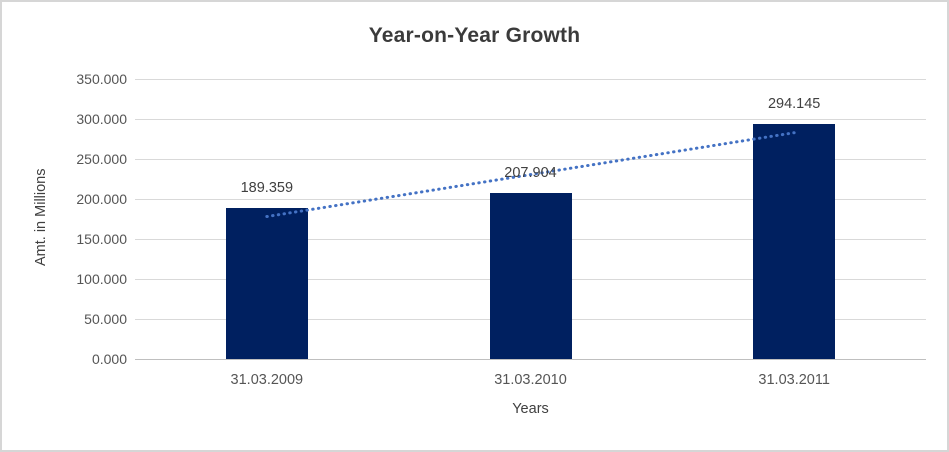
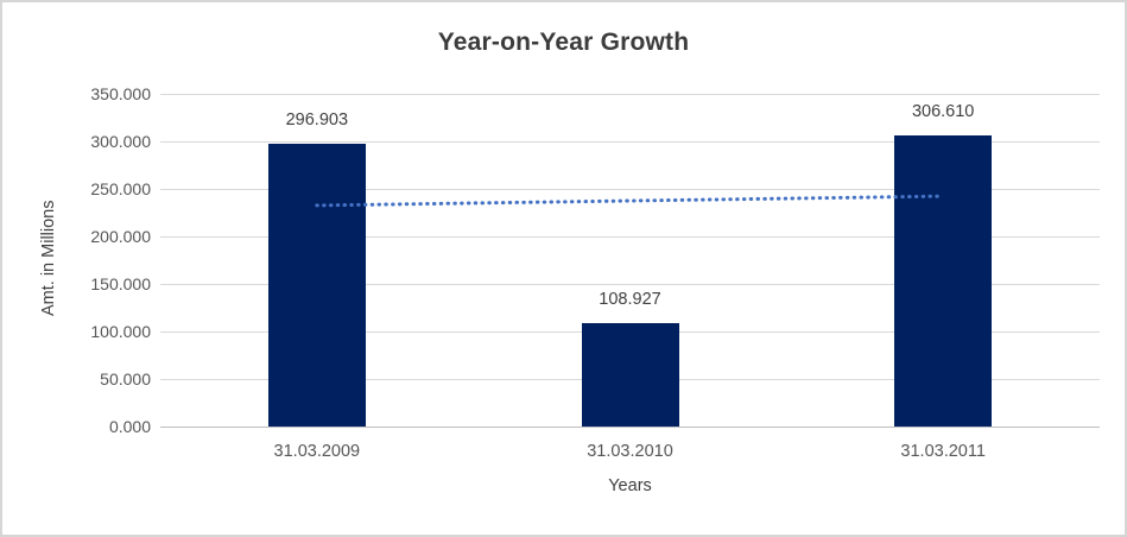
31.03.2009: 189.359 -> 296.903
31.03.2010: 207.904 -> 108.927
31.03.2011: 294.145 -> 306.610
